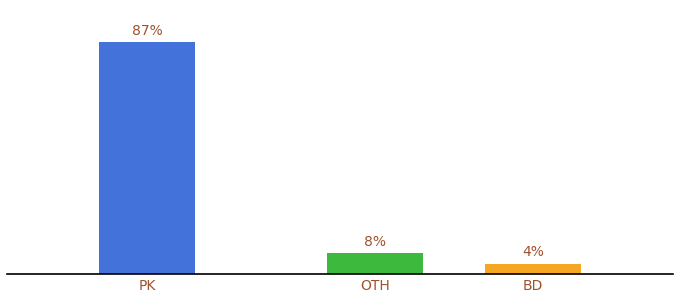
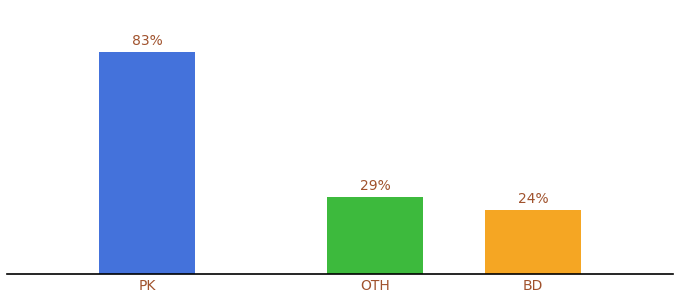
PK: 87% -> 83%
OTH: 8% -> 29%
BD: 4% -> 24%
